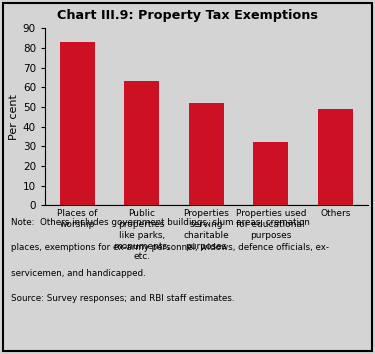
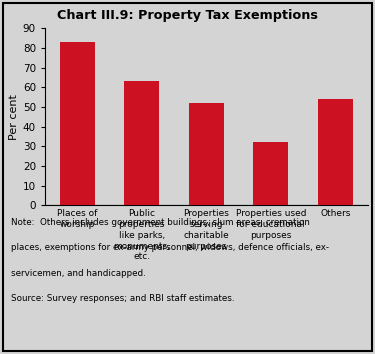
Others: 49 -> 54
